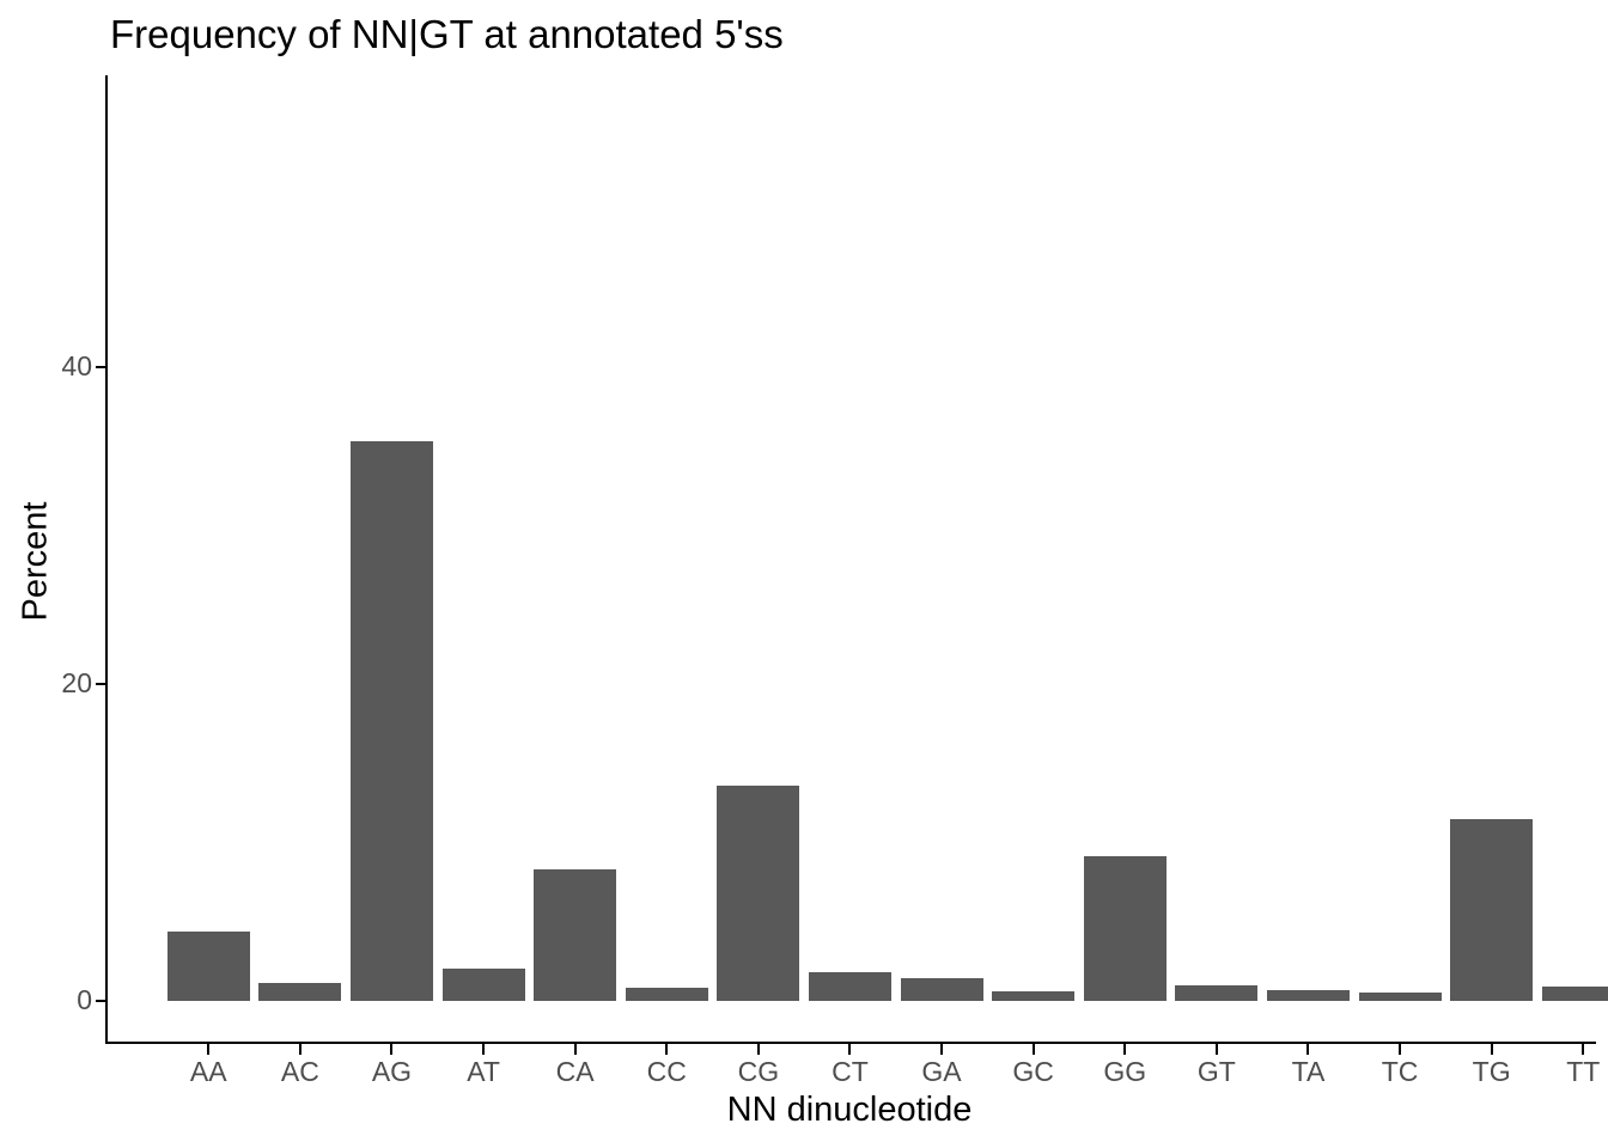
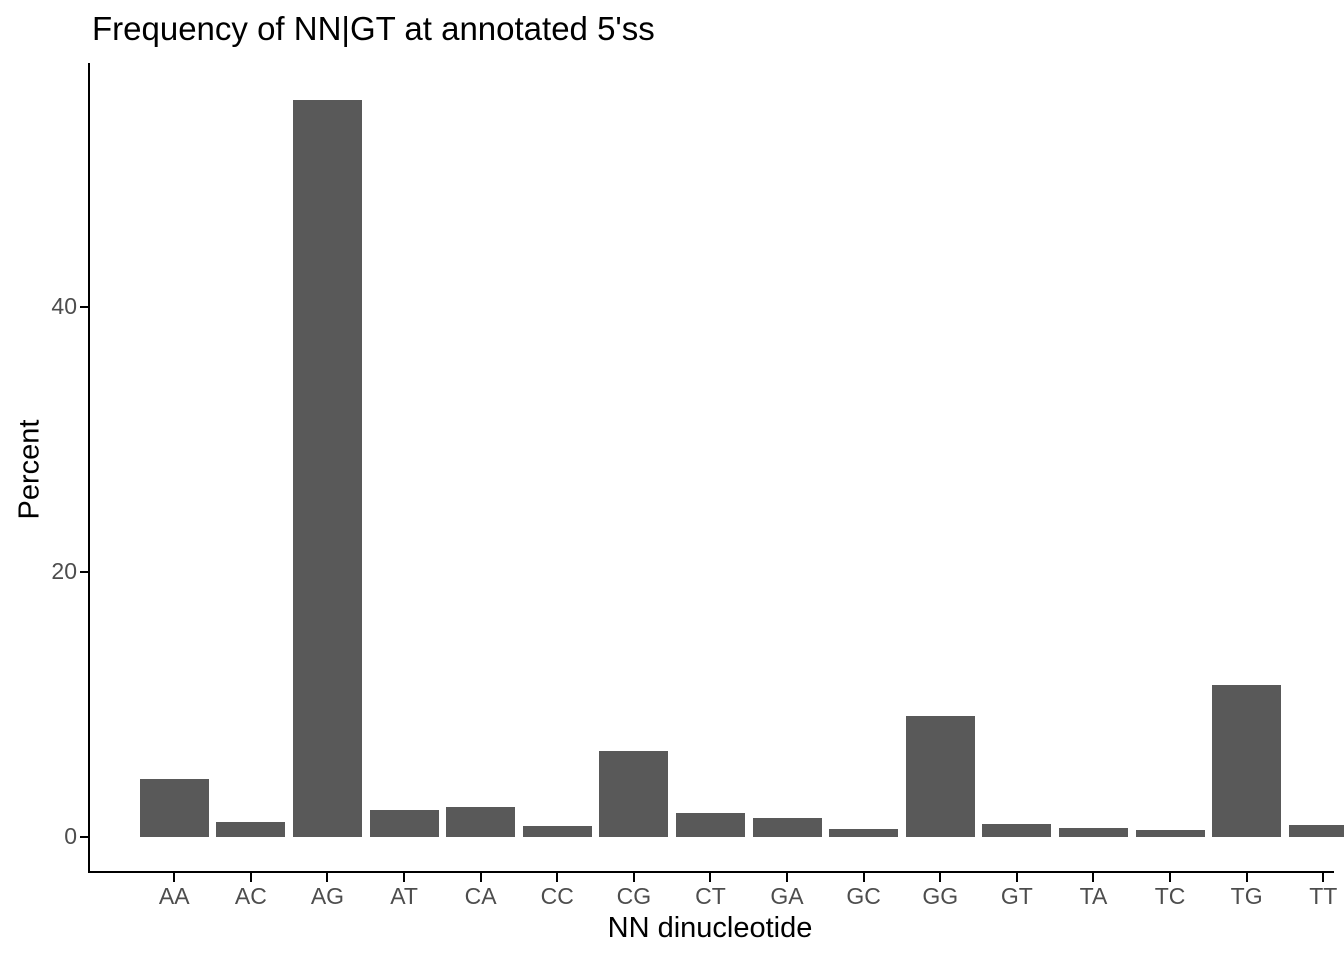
AG: 35.3 -> 55.6
CA: 8.3 -> 2.3
CG: 13.6 -> 6.5
